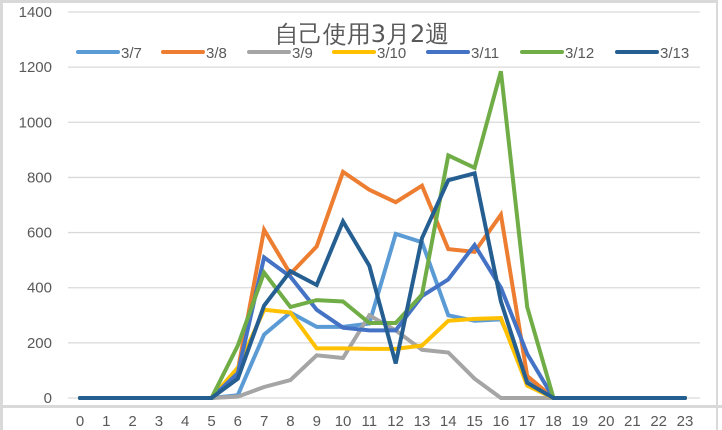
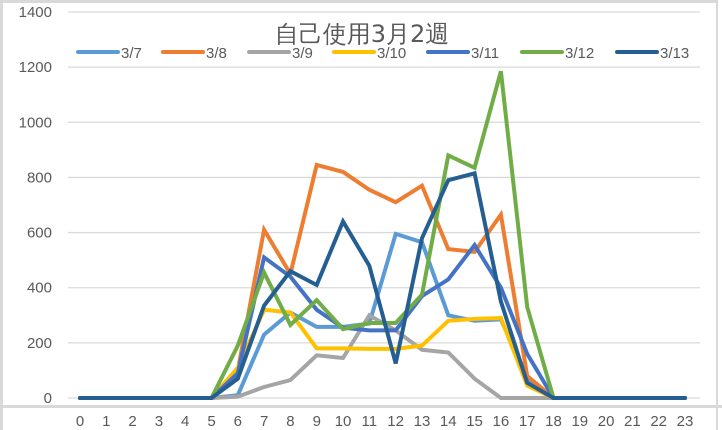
3/12/8: 330 -> 260
3/8/9: 550 -> 840
3/12/10: 350 -> 250
